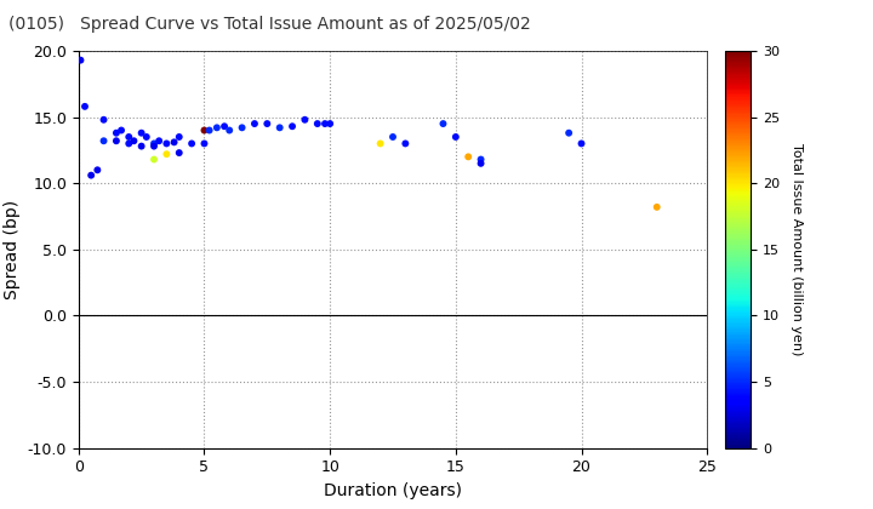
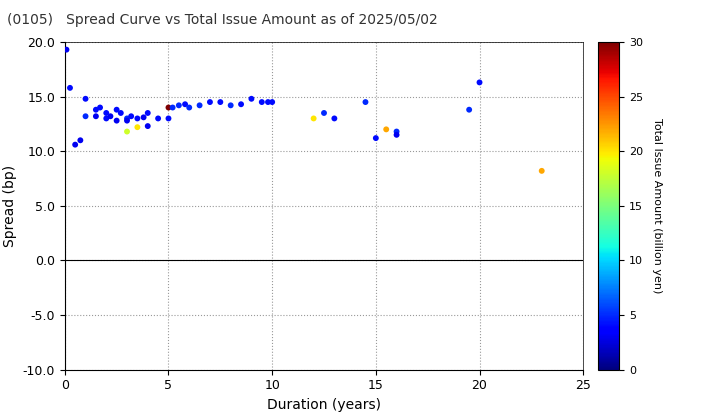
15: 13.5 -> 11.2
20: 13.0 -> 16.3
